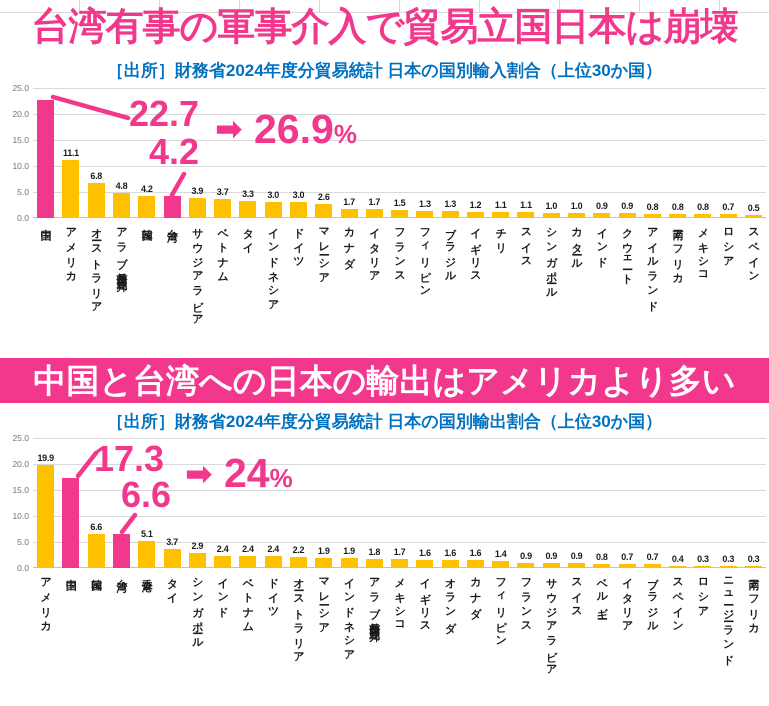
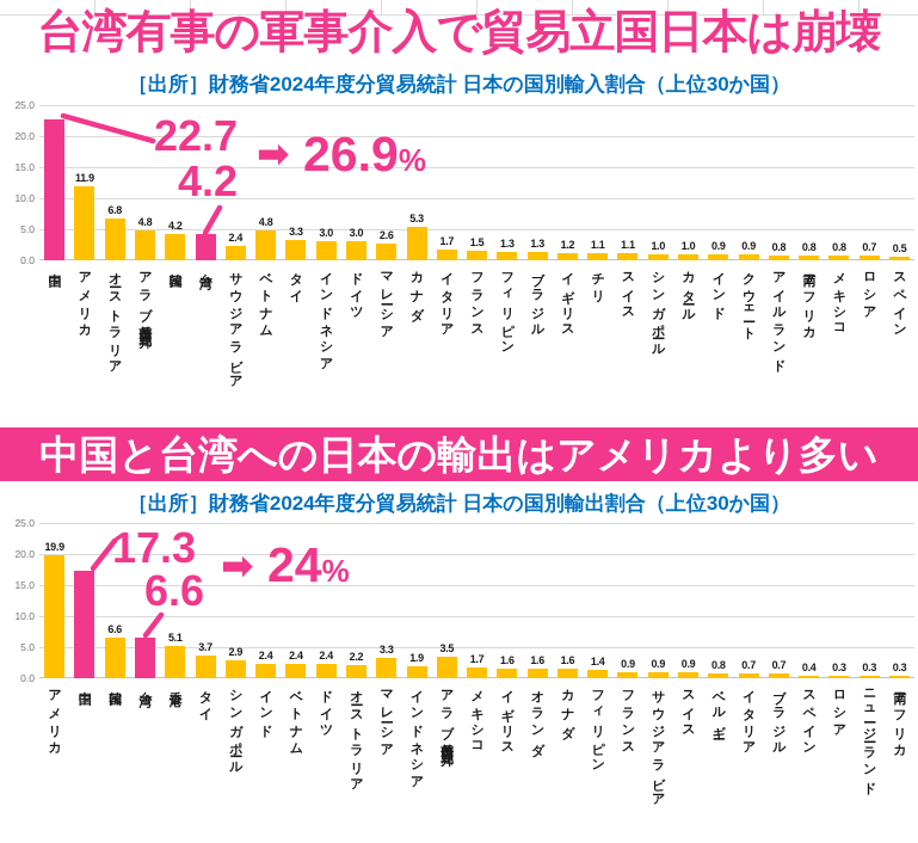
［出所］財務省2024年度分貿易統計 日本の国別輸入割合（上位30か国）/アメリカ: 11.1 -> 11.9
［出所］財務省2024年度分貿易統計 日本の国別輸入割合（上位30か国）/サウジアラビア: 3.9 -> 2.4
［出所］財務省2024年度分貿易統計 日本の国別輸入割合（上位30か国）/ベトナム: 3.7 -> 4.8
［出所］財務省2024年度分貿易統計 日本の国別輸入割合（上位30か国）/カナダ: 1.7 -> 5.3
［出所］財務省2024年度分貿易統計 日本の国別輸出割合（上位30か国）/マレーシア: 1.9 -> 3.3
［出所］財務省2024年度分貿易統計 日本の国別輸出割合（上位30か国）/アラブ首長国連邦: 1.8 -> 3.5
